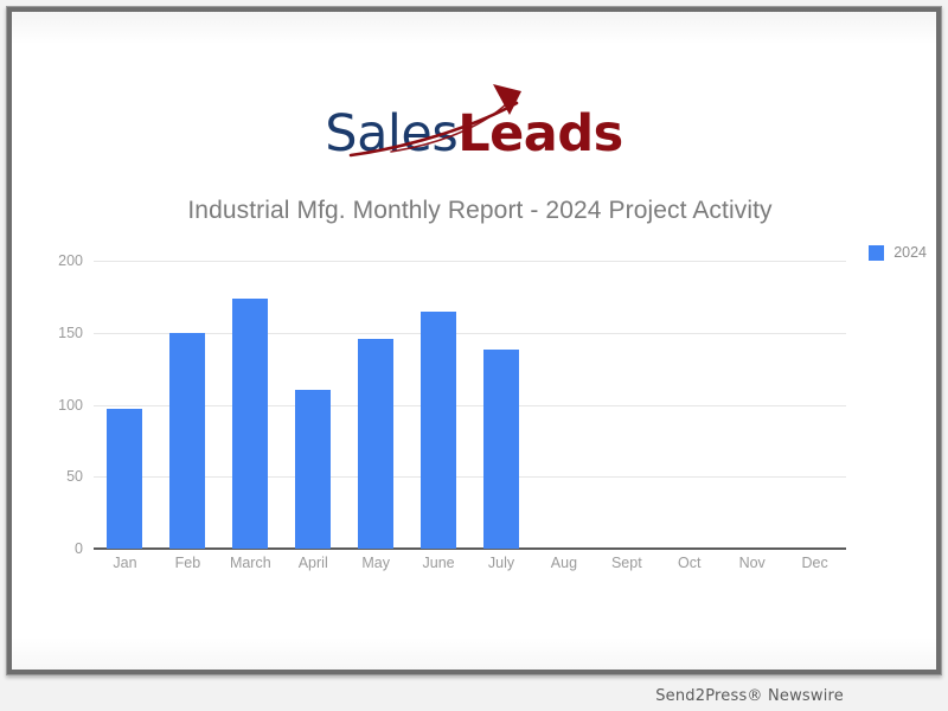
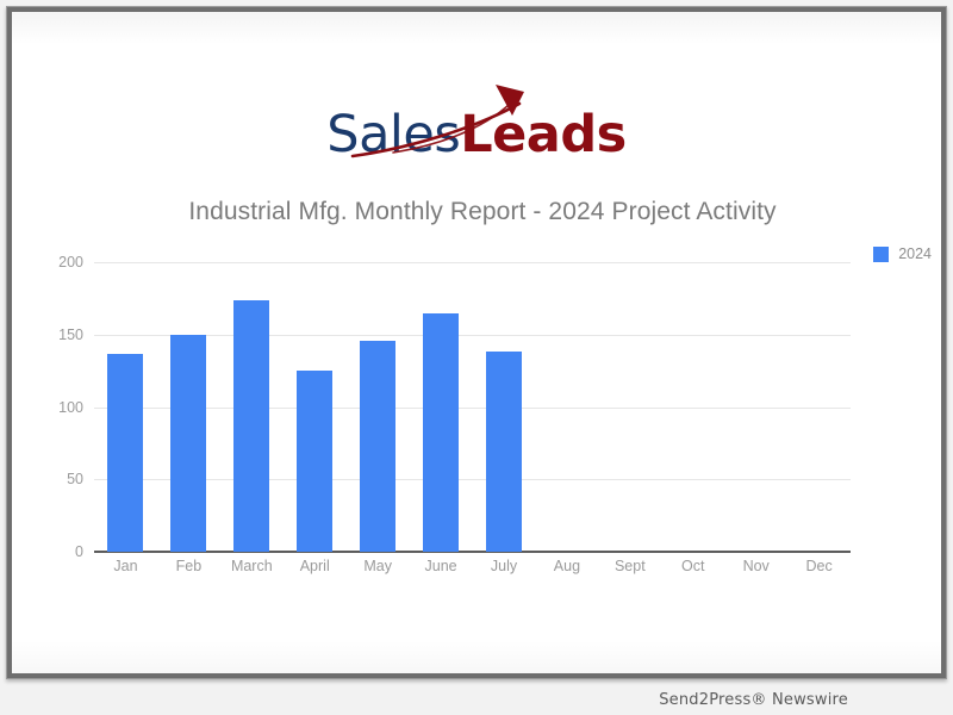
Jan: 97 -> 137
April: 110 -> 125
